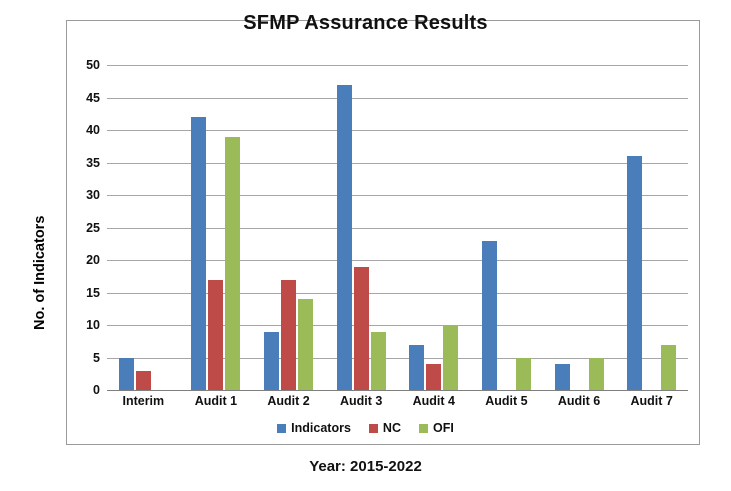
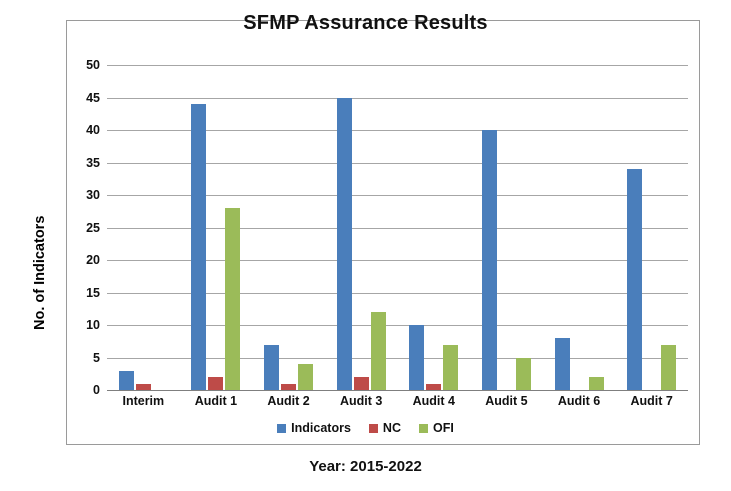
Indicators/Interim: 5 -> 3
NC/Interim: 3 -> 1
Indicators/Audit 1: 42 -> 44
NC/Audit 1: 17 -> 2
OFI/Audit 1: 39 -> 28
Indicators/Audit 2: 9 -> 7
NC/Audit 2: 17 -> 1
OFI/Audit 2: 14 -> 4
Indicators/Audit 3: 47 -> 45
NC/Audit 3: 19 -> 2
OFI/Audit 3: 9 -> 12
Indicators/Audit 4: 7 -> 10
NC/Audit 4: 4 -> 1
OFI/Audit 4: 10 -> 7
Indicators/Audit 5: 23 -> 40
Indicators/Audit 6: 4 -> 8
OFI/Audit 6: 5 -> 2
Indicators/Audit 7: 36 -> 34
